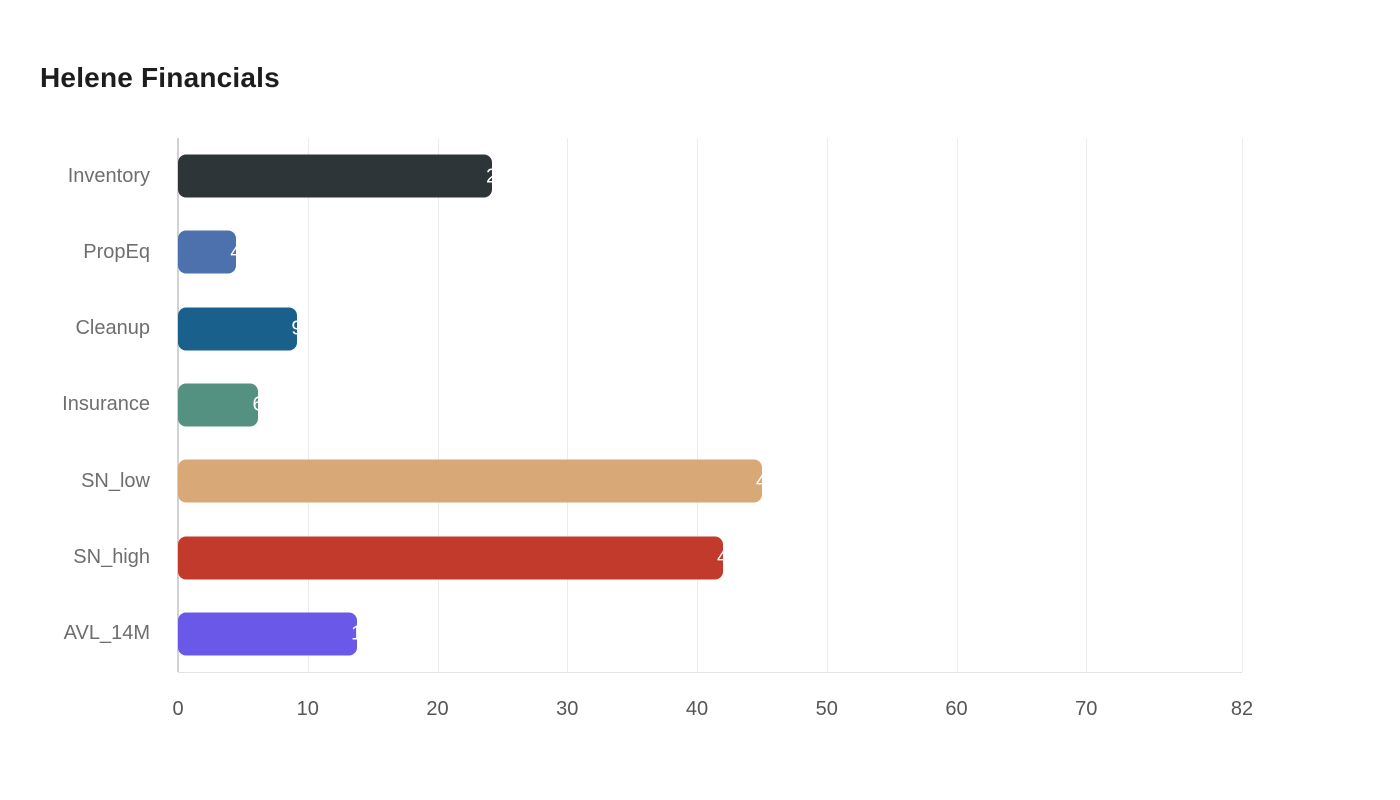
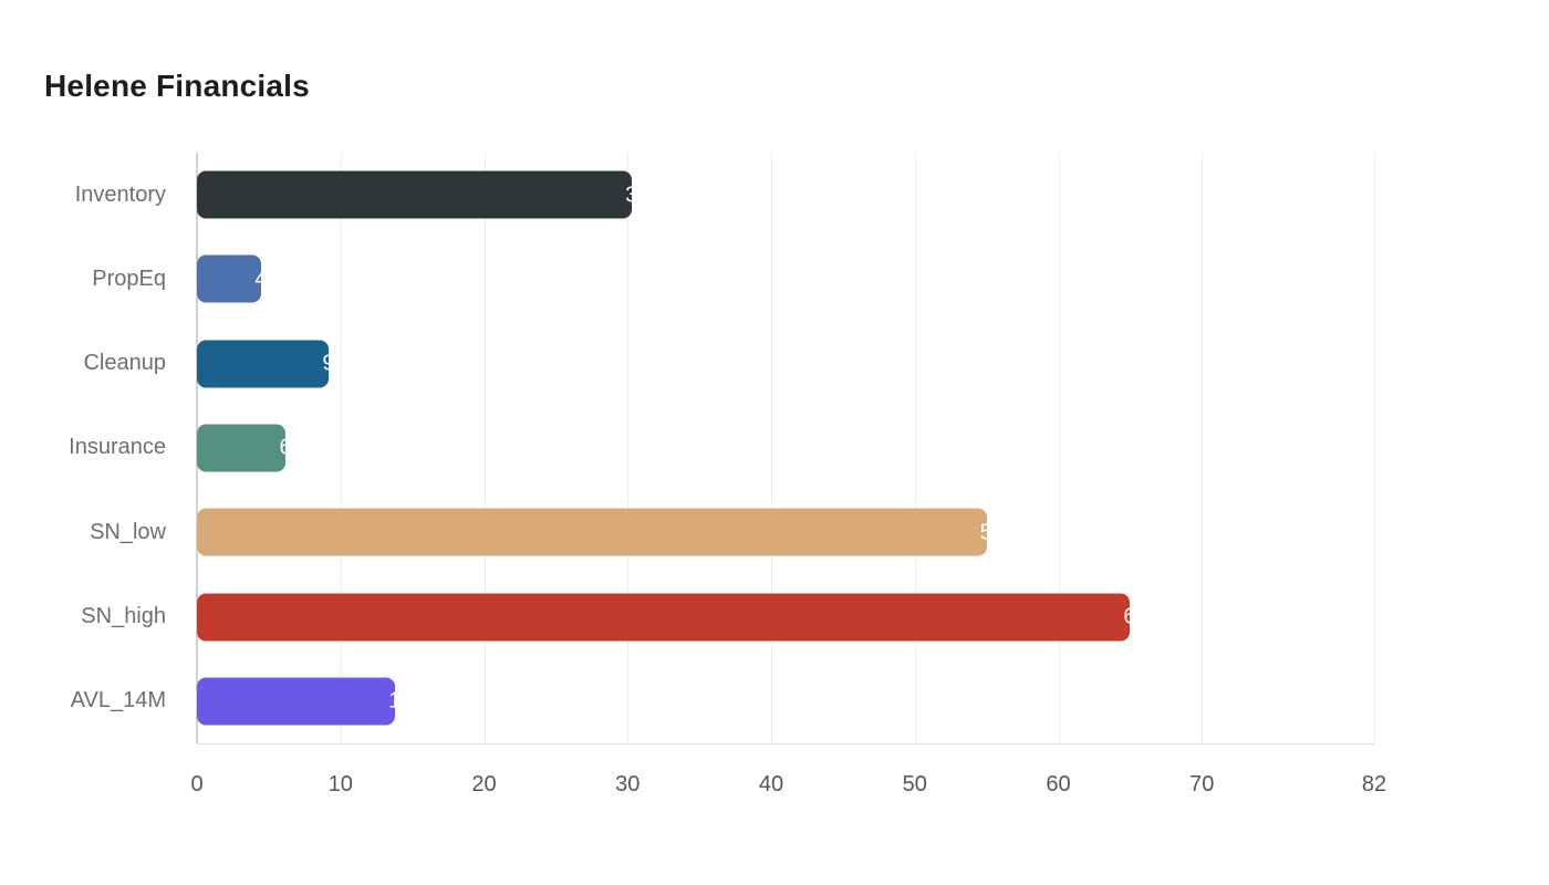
Inventory: 24.2 -> 30.3
SN_low: 45 -> 55
SN_high: 42 -> 65
